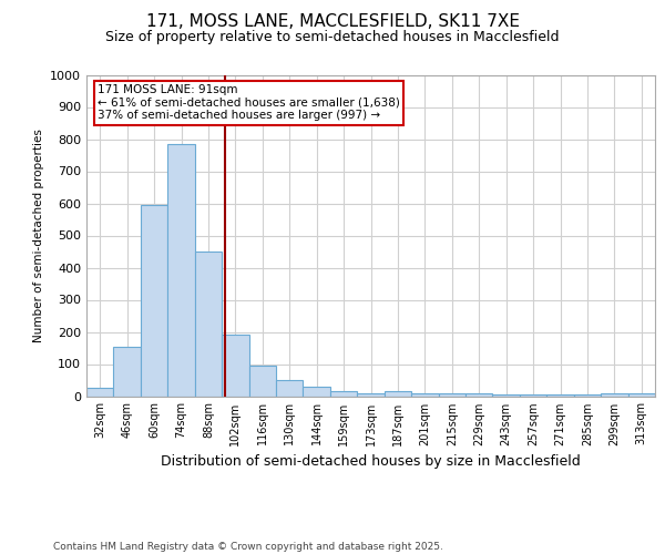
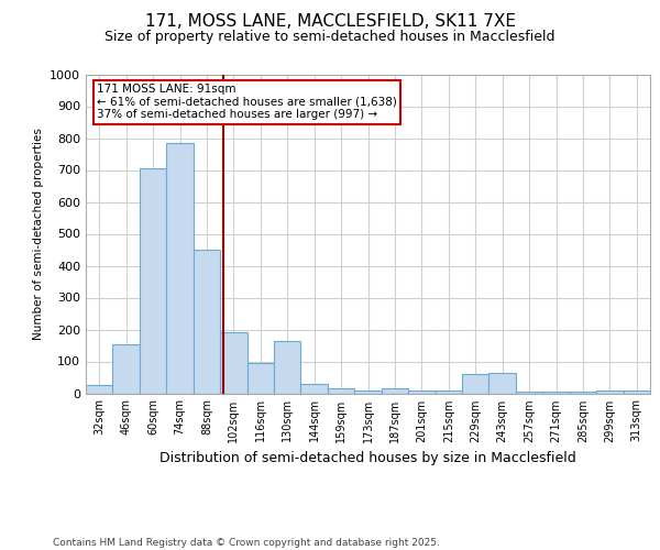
60sqm: 595 -> 705
130sqm: 50 -> 165
229sqm: 10 -> 60
243sqm: 5 -> 65
